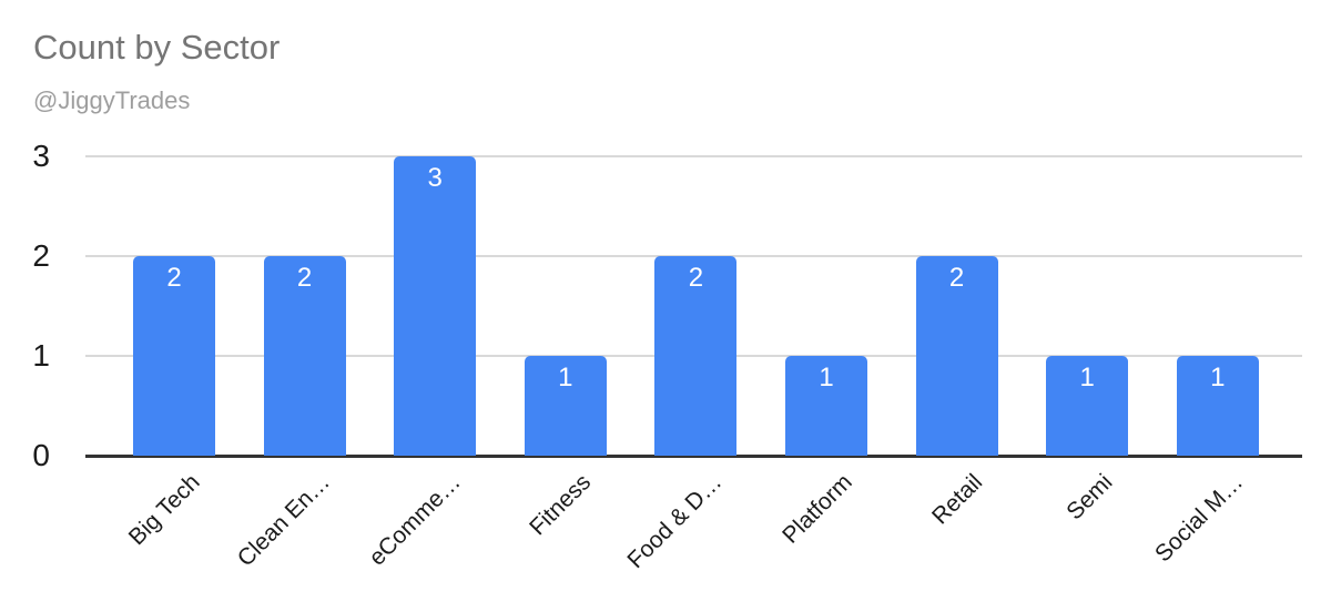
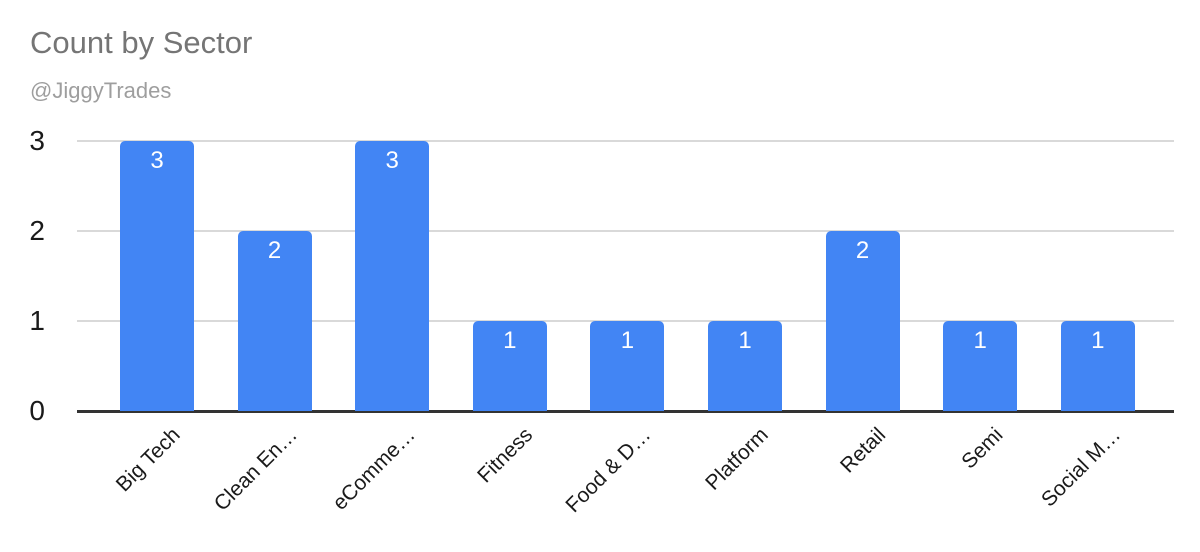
Big Tech: 2 -> 3
Food & D…: 2 -> 1
